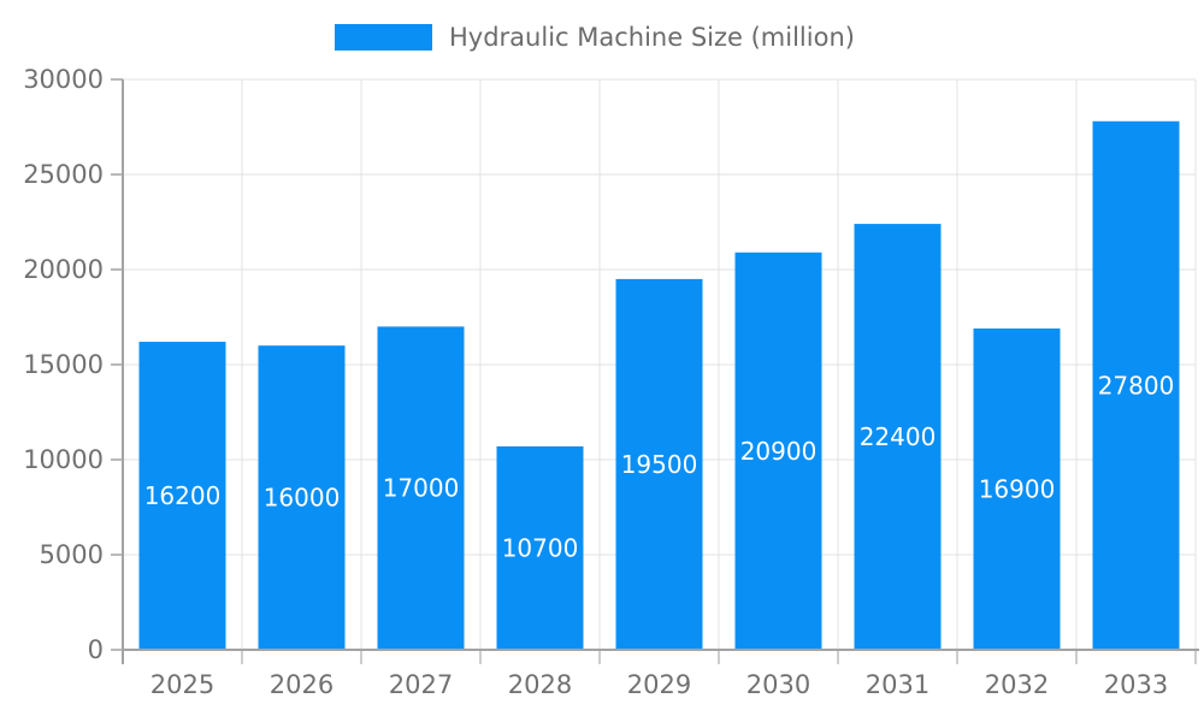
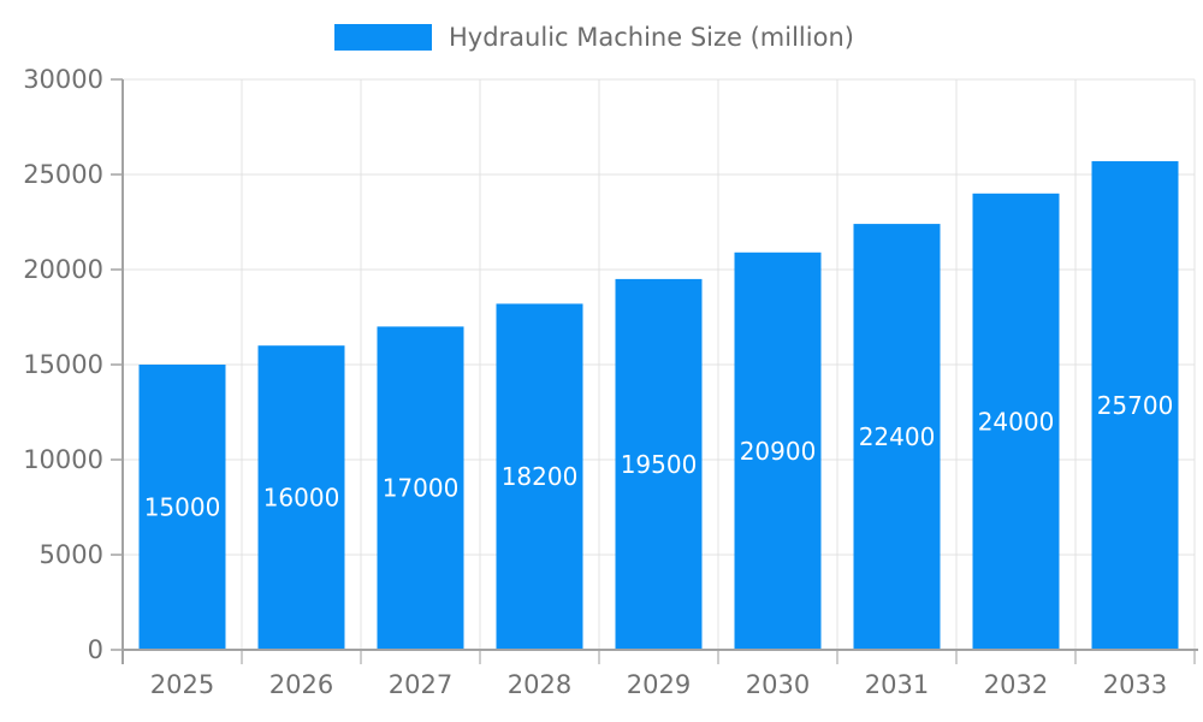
2025: 16200 -> 15000
2028: 10700 -> 18200
2032: 16900 -> 24000
2033: 27800 -> 25700
